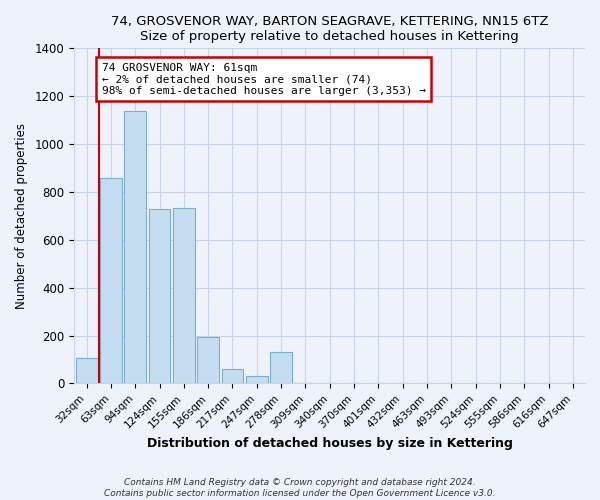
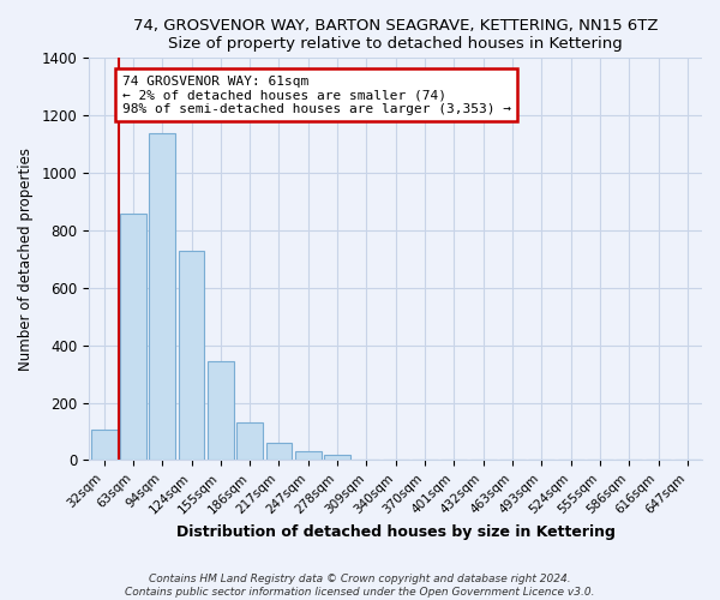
155sqm: 735 -> 345
186sqm: 195 -> 130
278sqm: 130 -> 18
